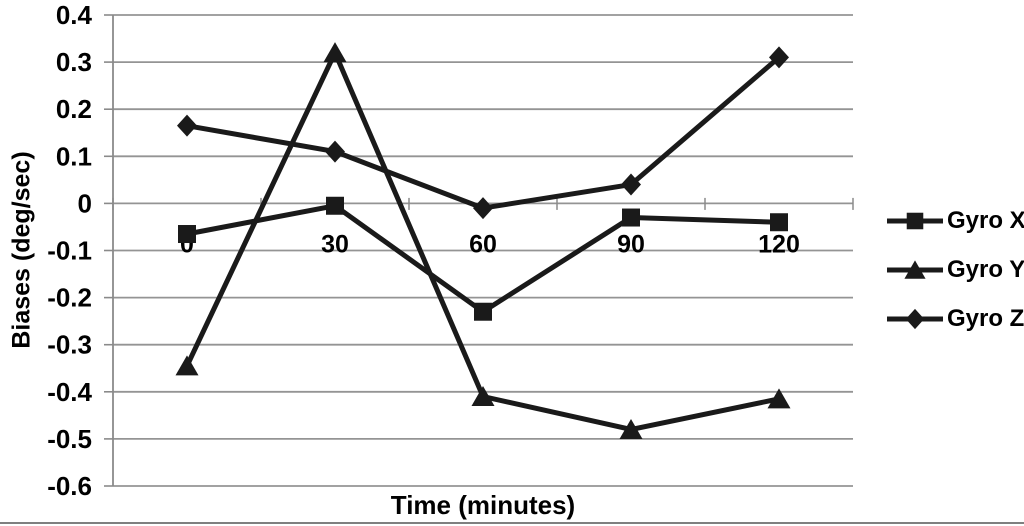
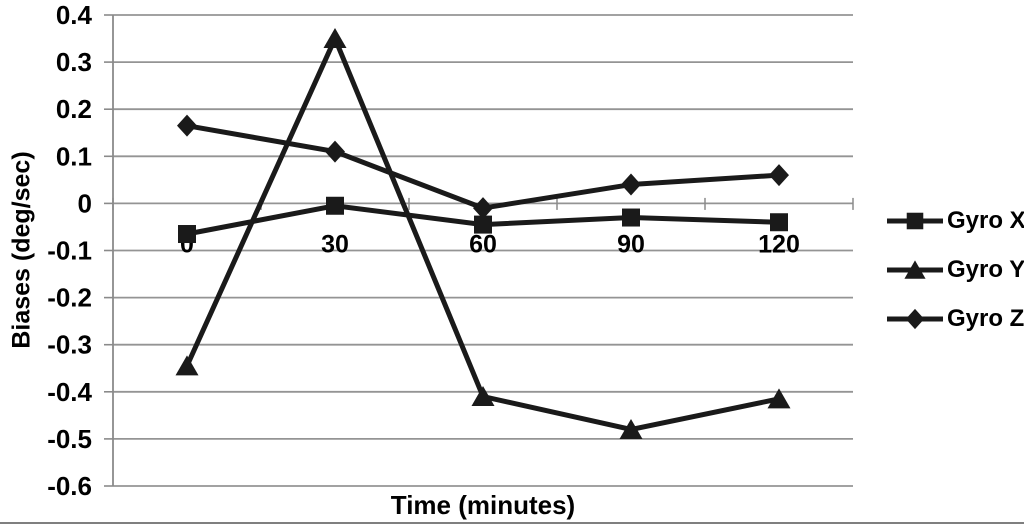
Gyro Y/30: 0.32 -> 0.35
Gyro X/60: -0.23 -> -0.04
Gyro Z/120: 0.31 -> 0.06
